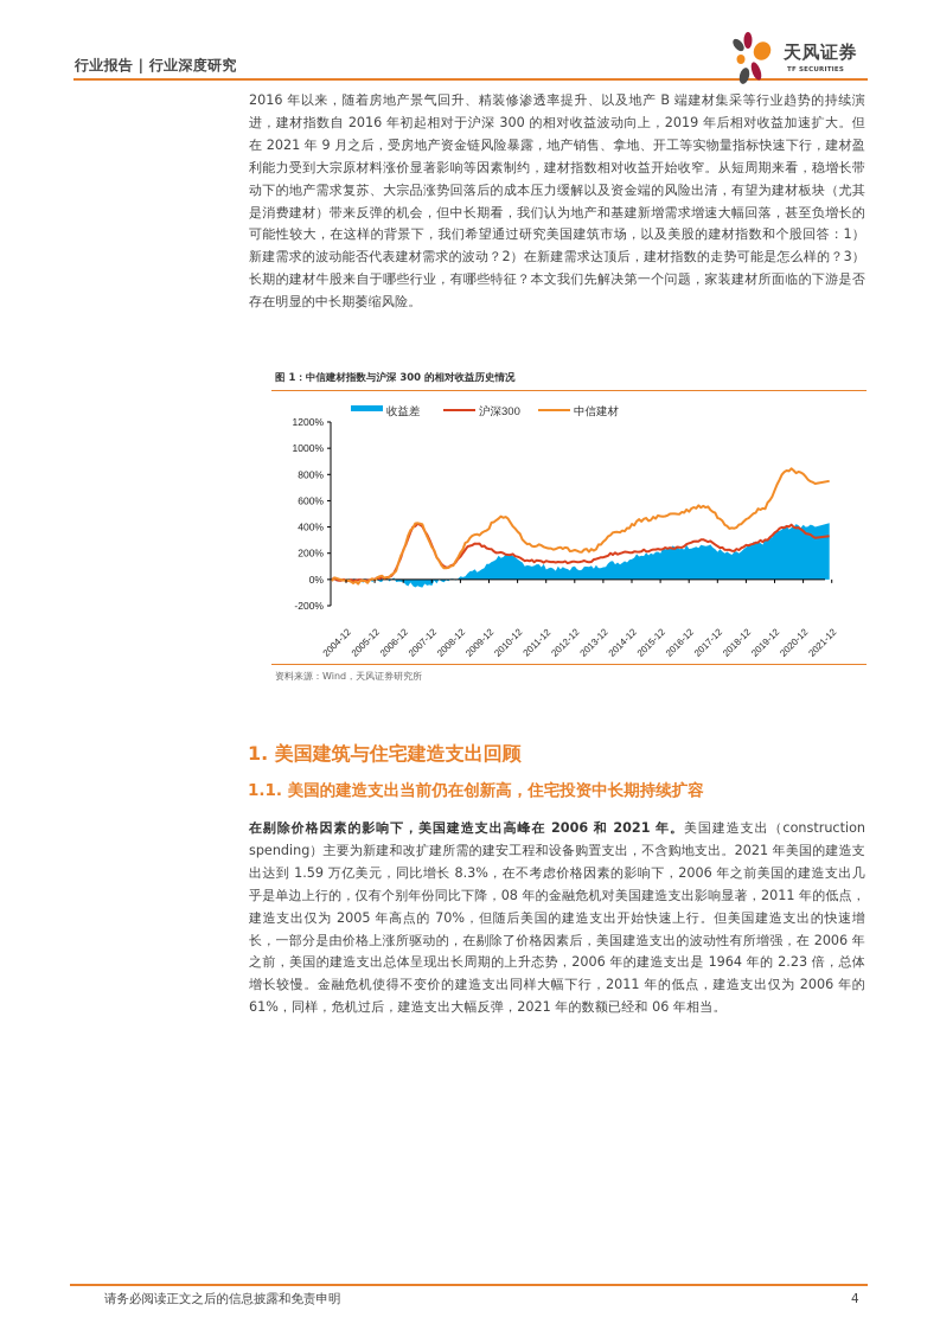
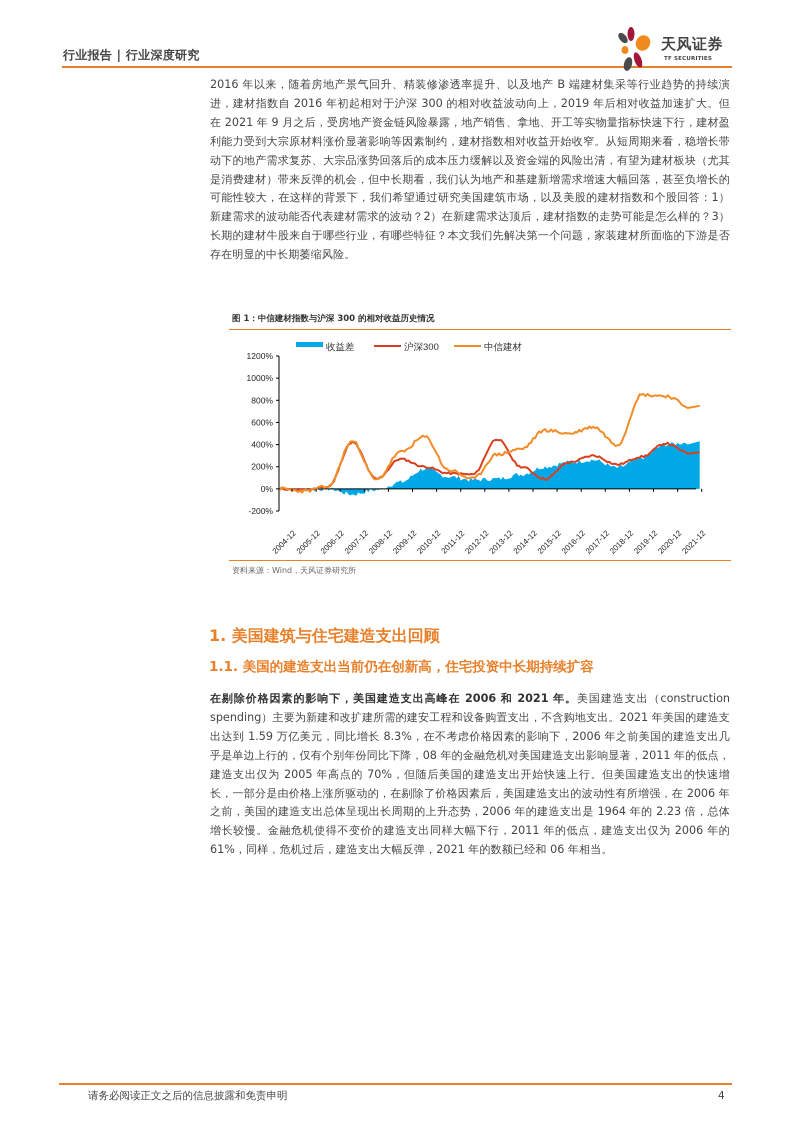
中信建材/2011-12: 260% -> 170%
中信建材/2012-12: 230% -> 90%
沪深300/2013-12: 140% -> 450%
中信建材/2013-12: 220% -> 310%
沪深300/2015-12: 220% -> 90%
中信建材/2015-12: 460% -> 530%
中信建材/2019-12: 530% -> 850%
